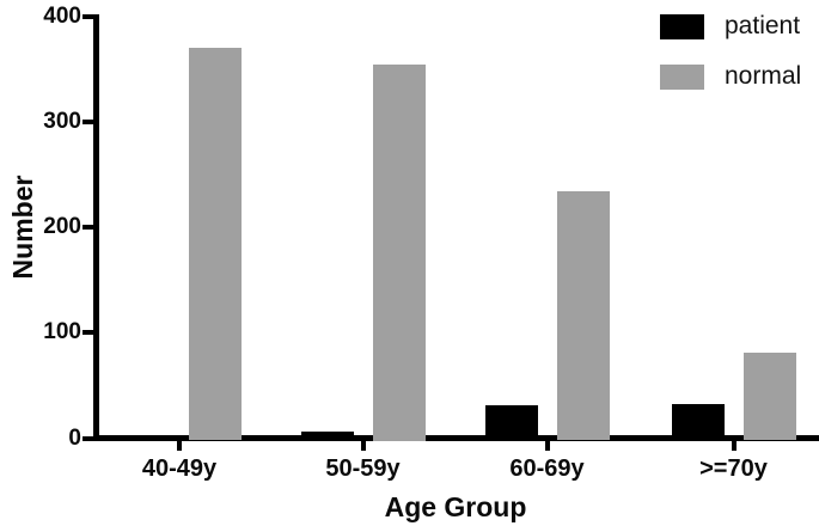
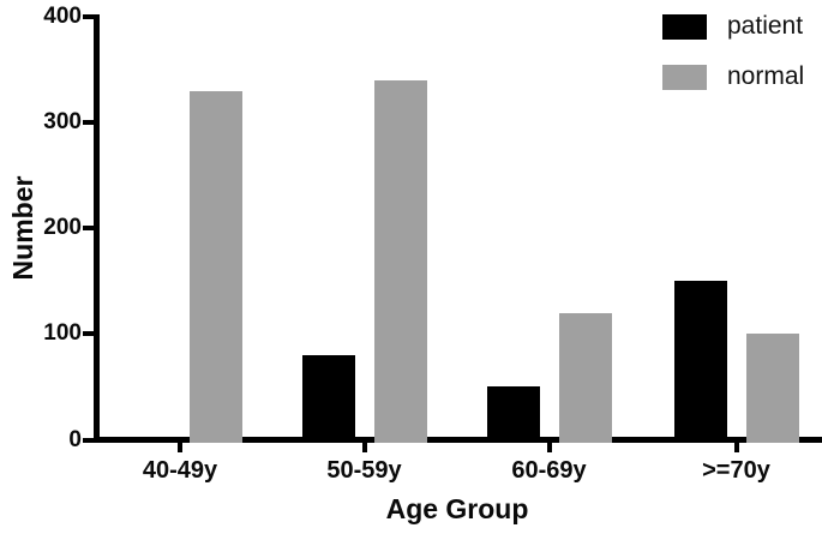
normal/40-49y: 370 -> 330
patient/50-59y: 10 -> 80
normal/50-59y: 360 -> 340
patient/60-69y: 30 -> 50
normal/60-69y: 230 -> 120
patient/>=70y: 30 -> 150
normal/>=70y: 80 -> 100
